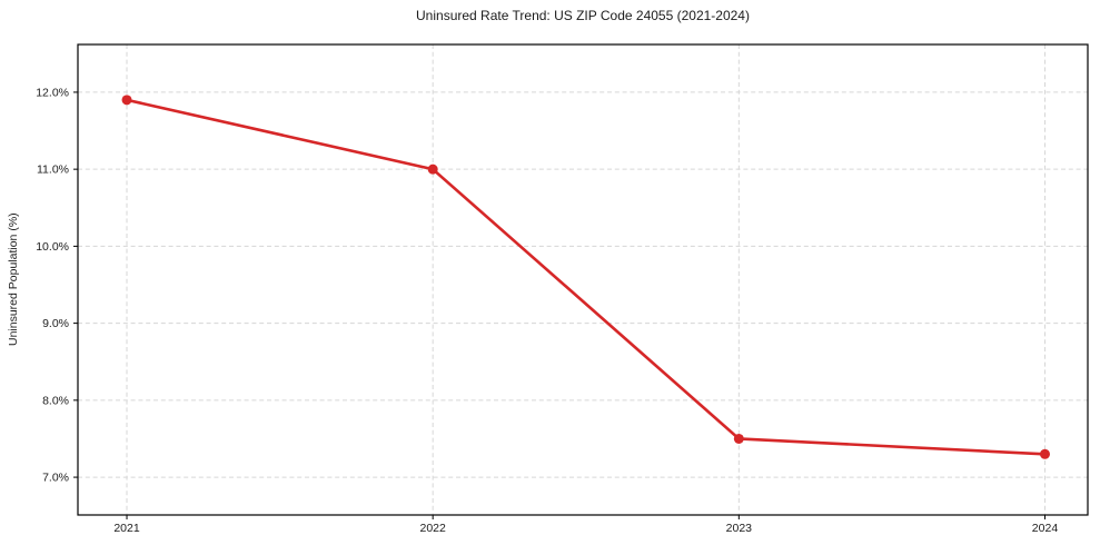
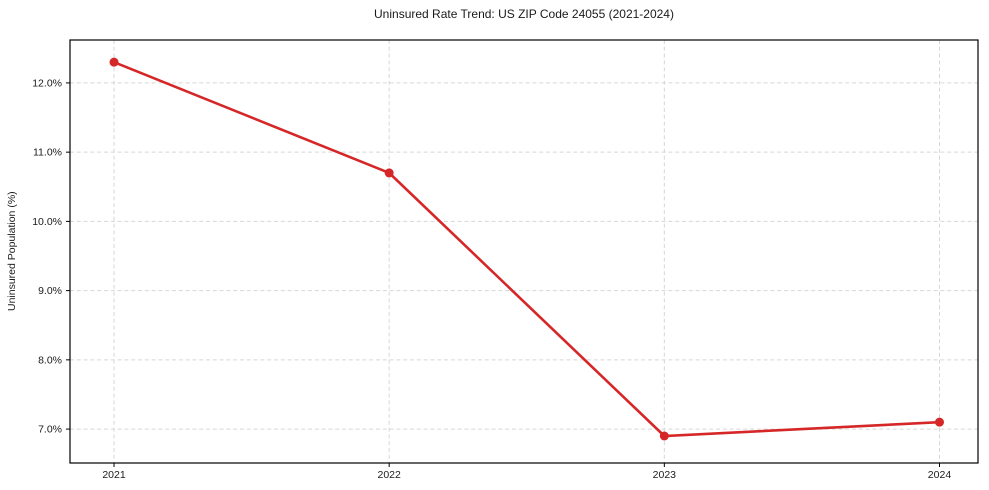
2021: 11.9% -> 12.3%
2022: 11.0% -> 10.7%
2023: 7.5% -> 6.9%
2024: 7.3% -> 7.1%
